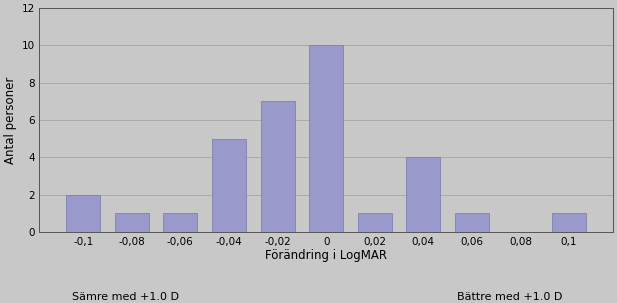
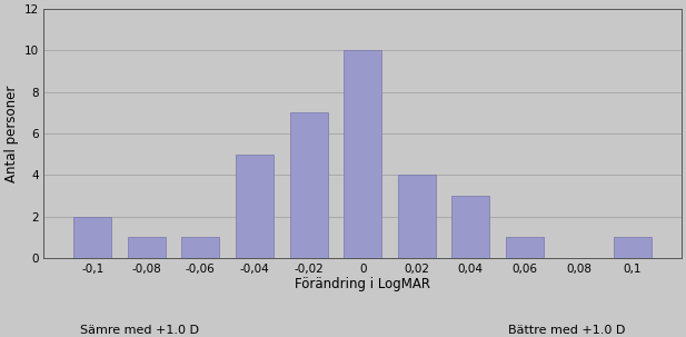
0,02: 1 -> 4
0,04: 4 -> 3
